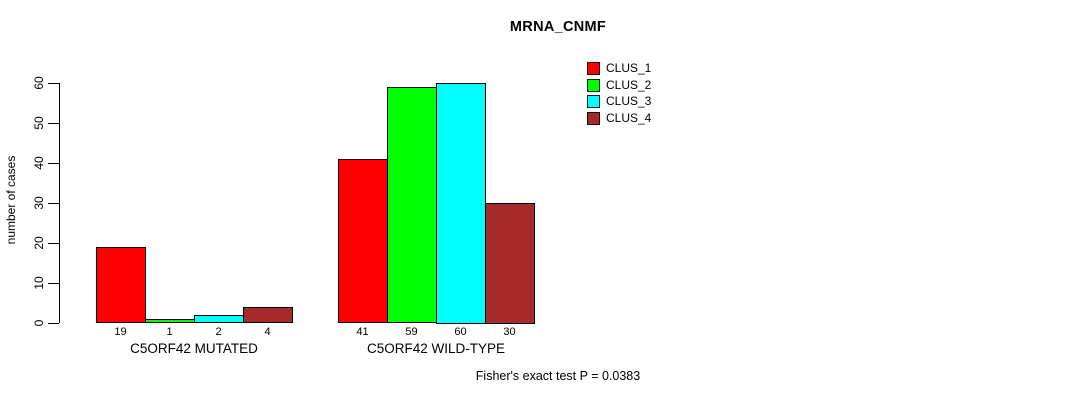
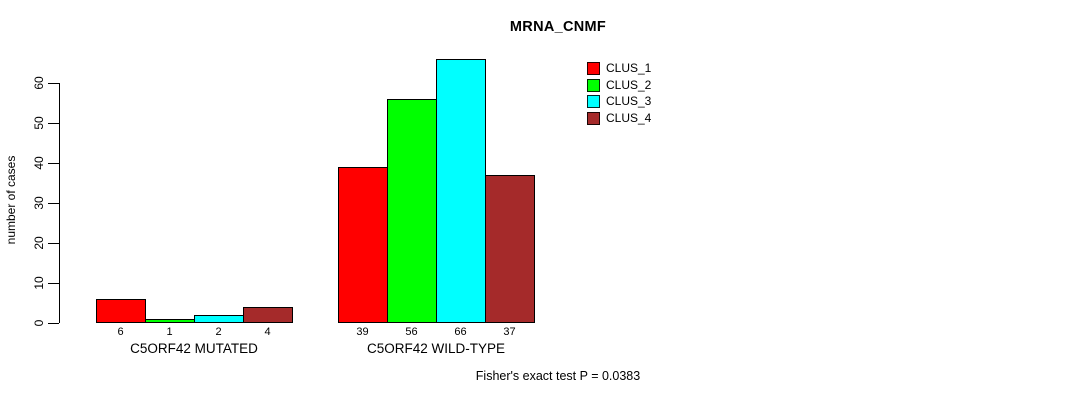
CLUS_1/C5ORF42 MUTATED: 19 -> 6
CLUS_1/C5ORF42 WILD-TYPE: 41 -> 39
CLUS_2/C5ORF42 WILD-TYPE: 59 -> 56
CLUS_3/C5ORF42 WILD-TYPE: 60 -> 66
CLUS_4/C5ORF42 WILD-TYPE: 30 -> 37
